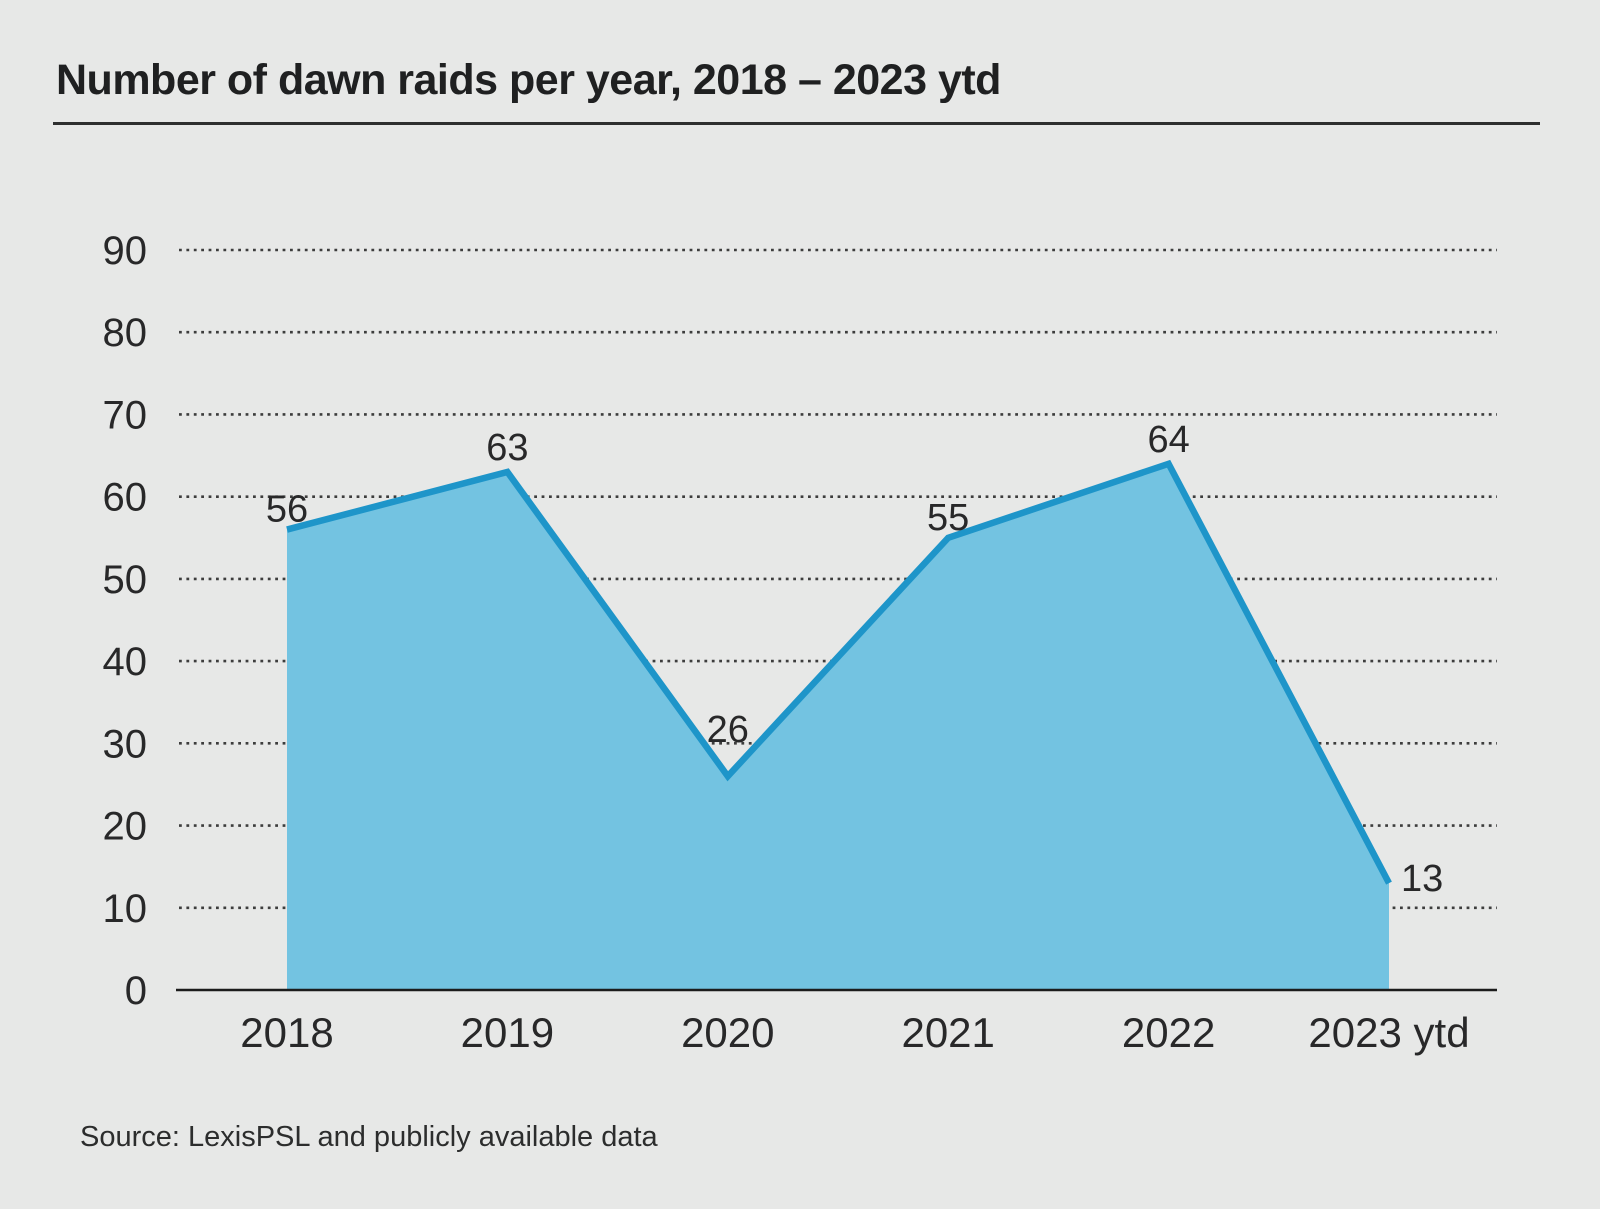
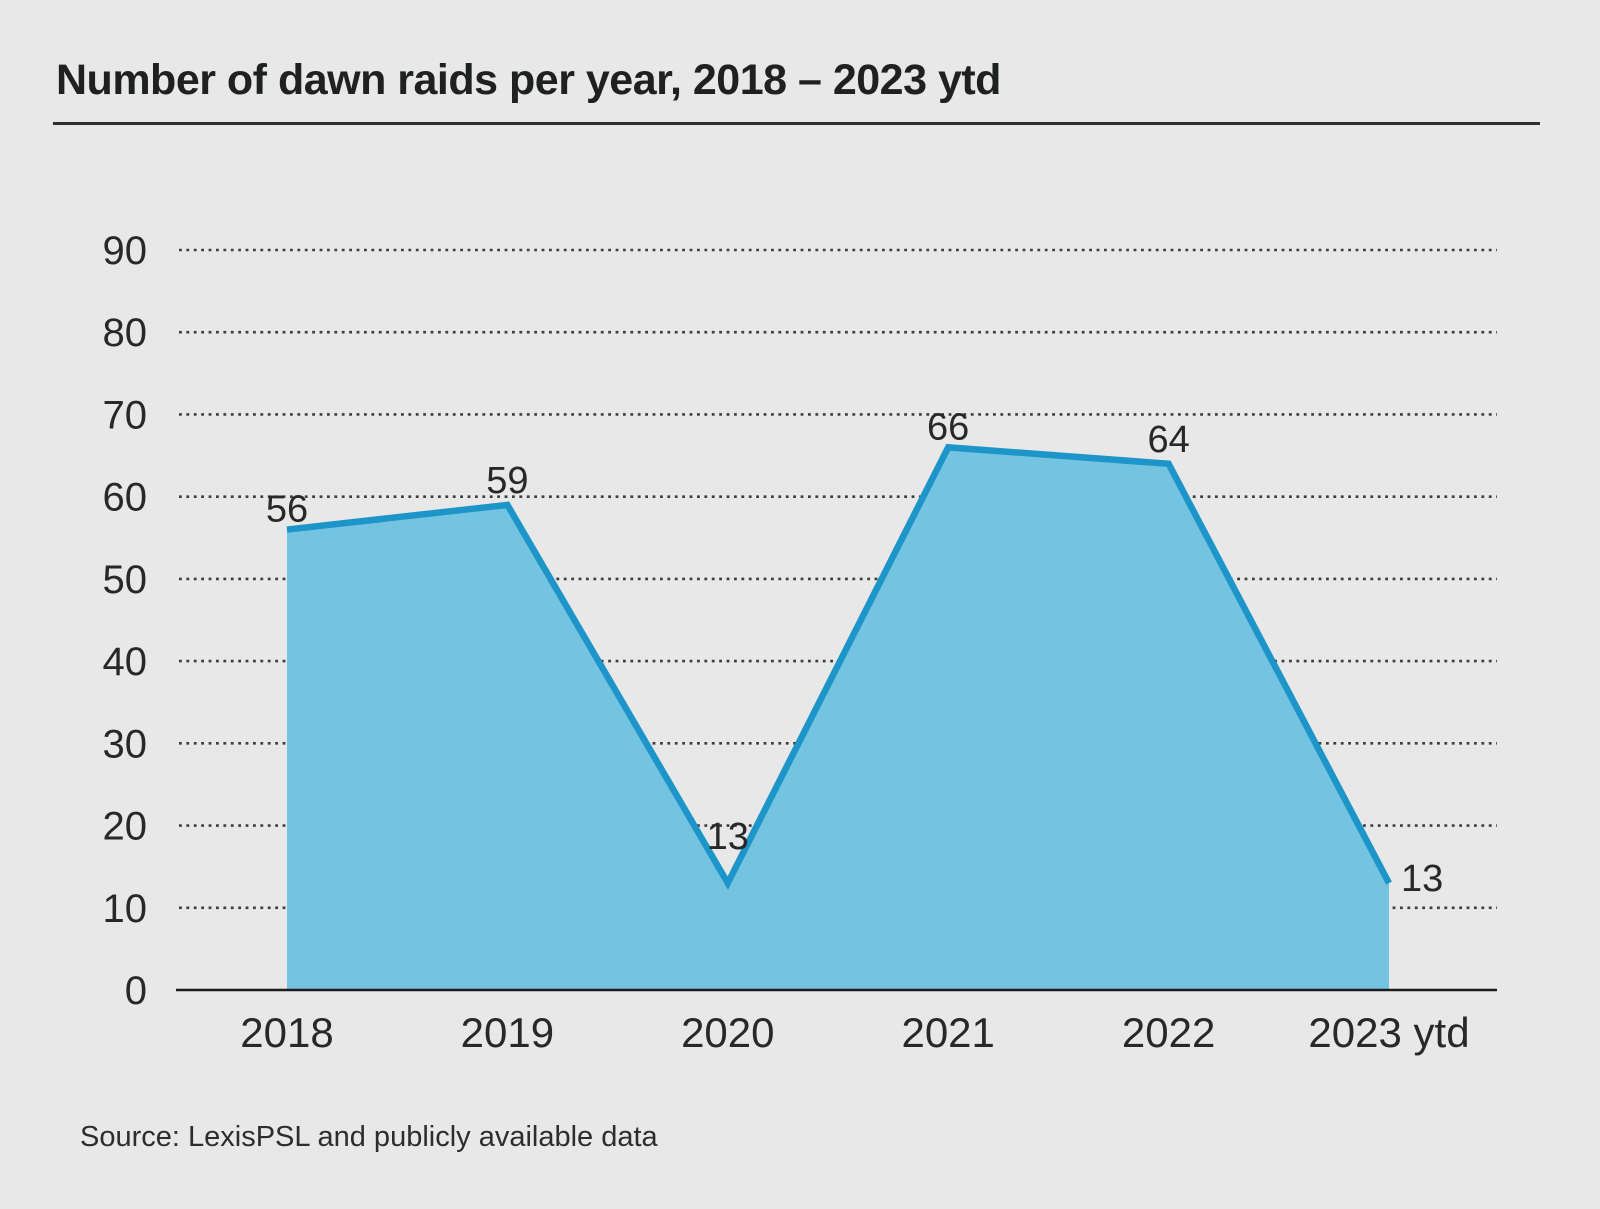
2019: 63 -> 59
2020: 26 -> 13
2021: 55 -> 66
